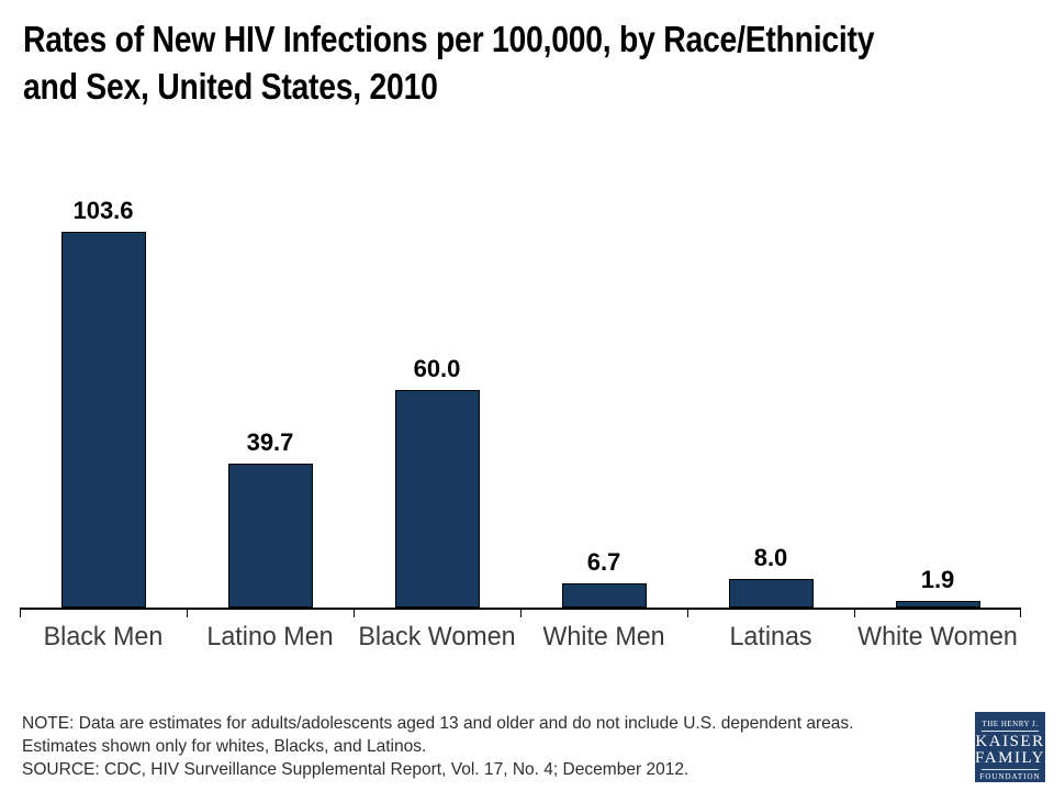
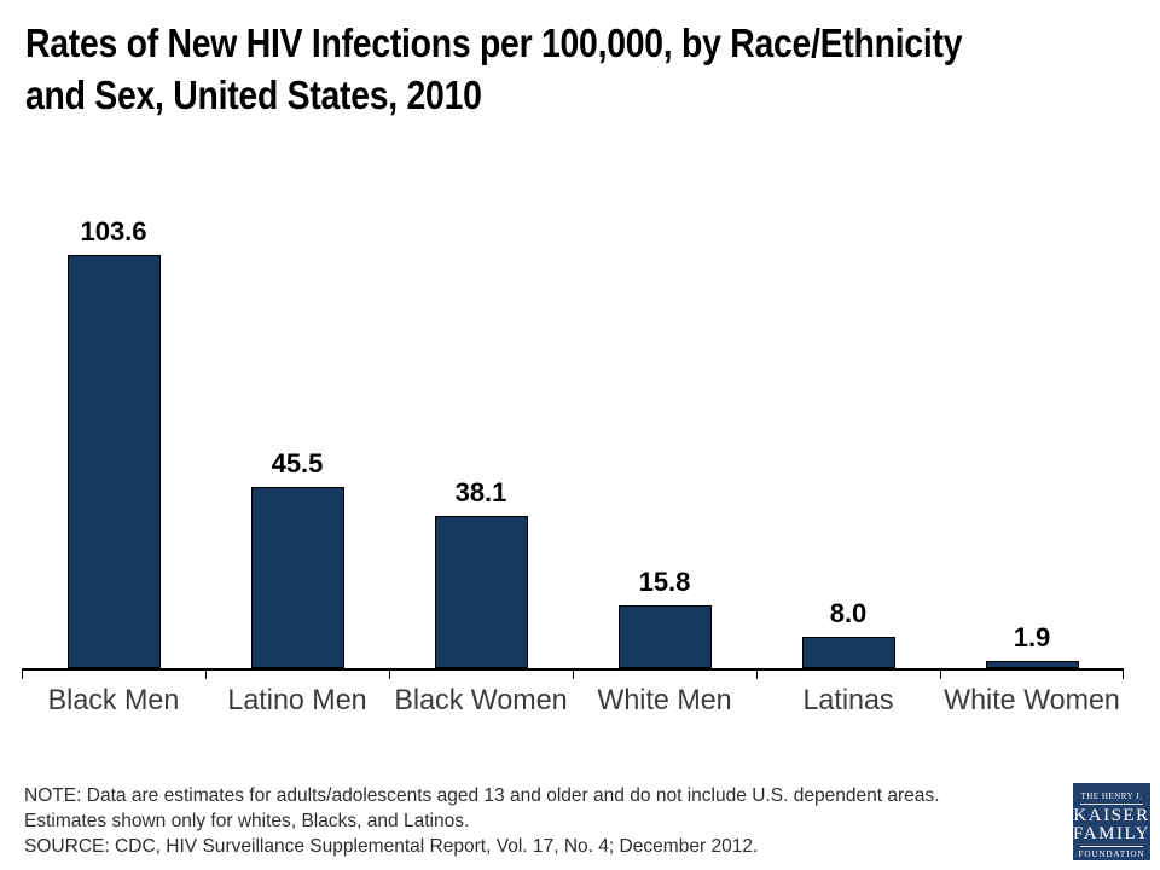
Latino Men: 39.7 -> 45.5
Black Women: 60.0 -> 38.1
White Men: 6.7 -> 15.8
